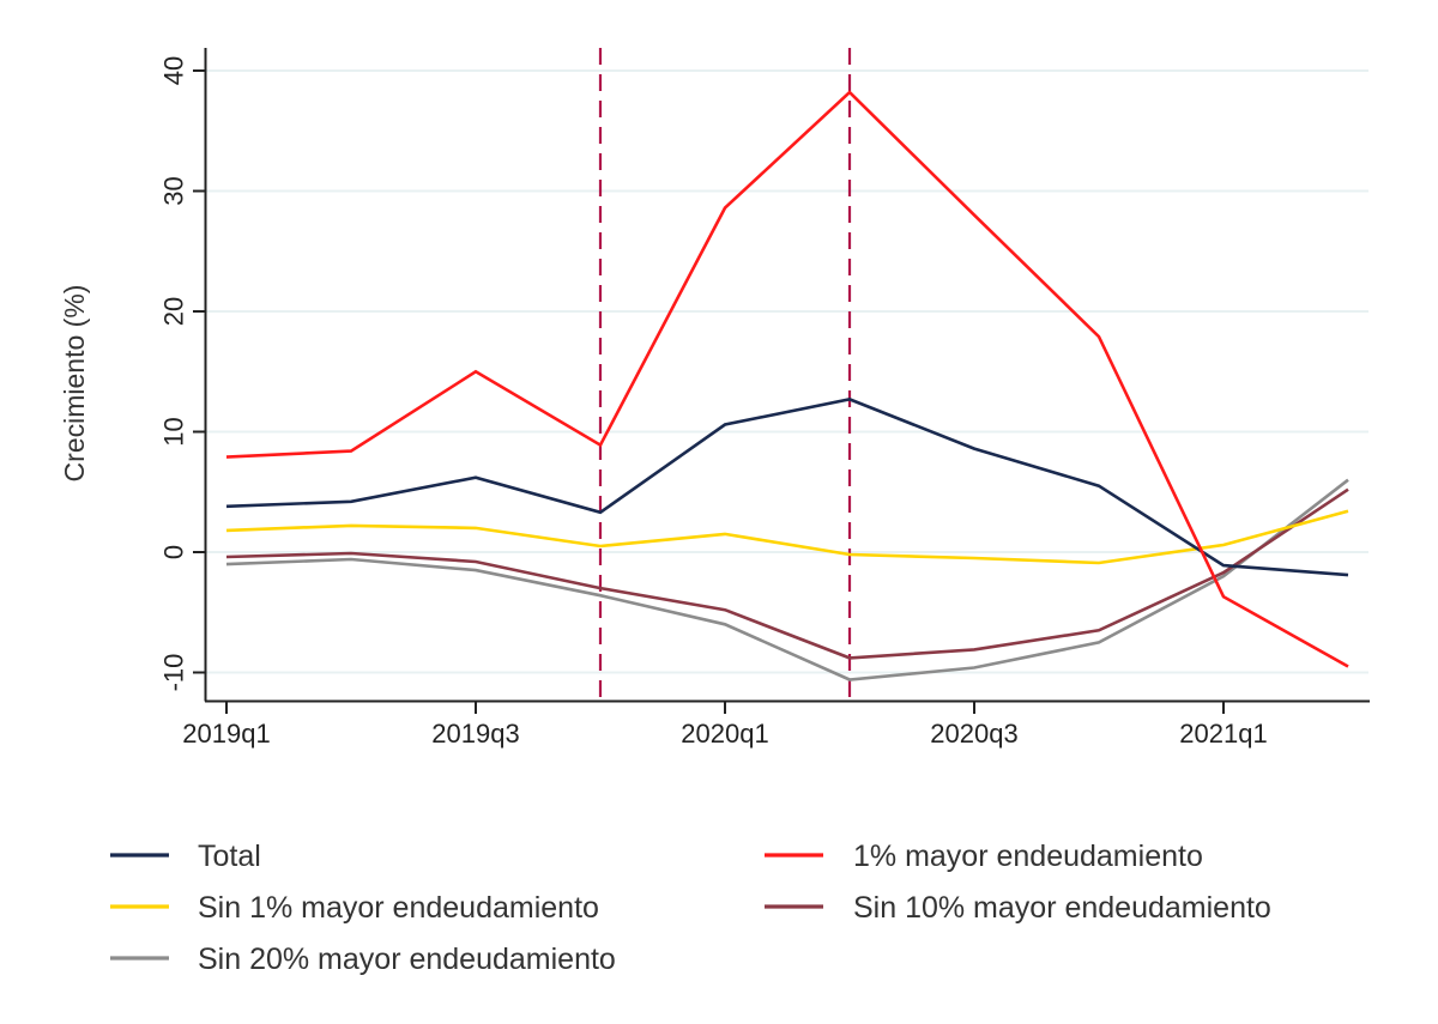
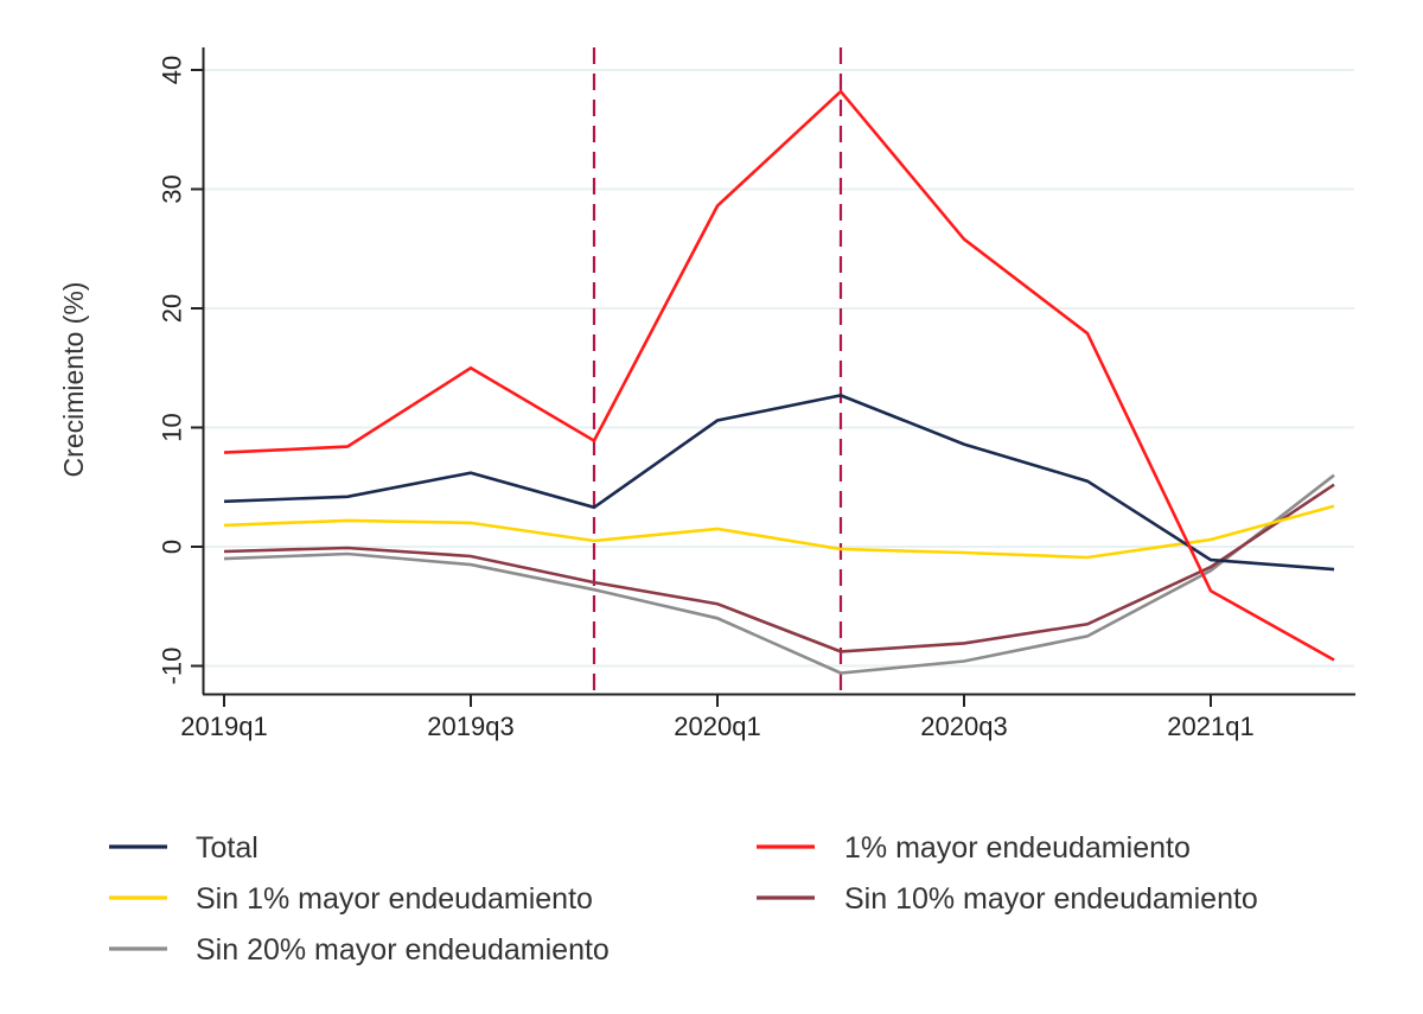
1% mayor endeudamiento/2020q3: 28 -> 26
